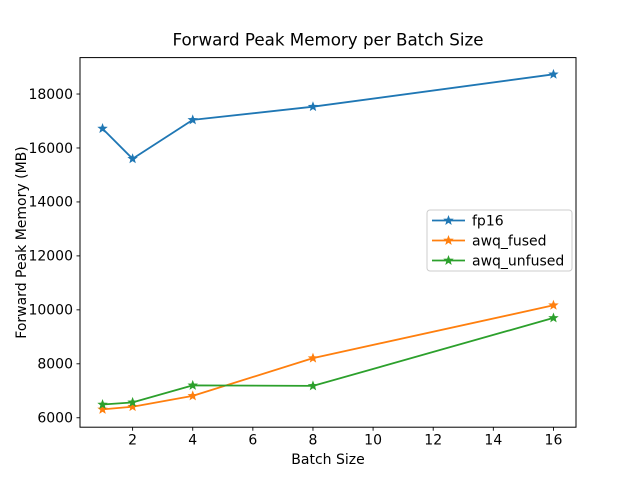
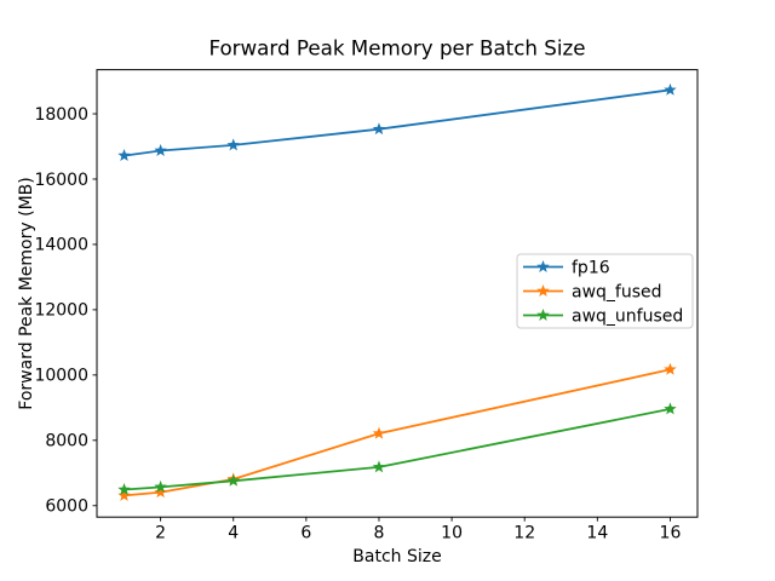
fp16/2: 15600 -> 16900
awq_unfused/4: 7200 -> 6800
awq_unfused/16: 9700 -> 9000
